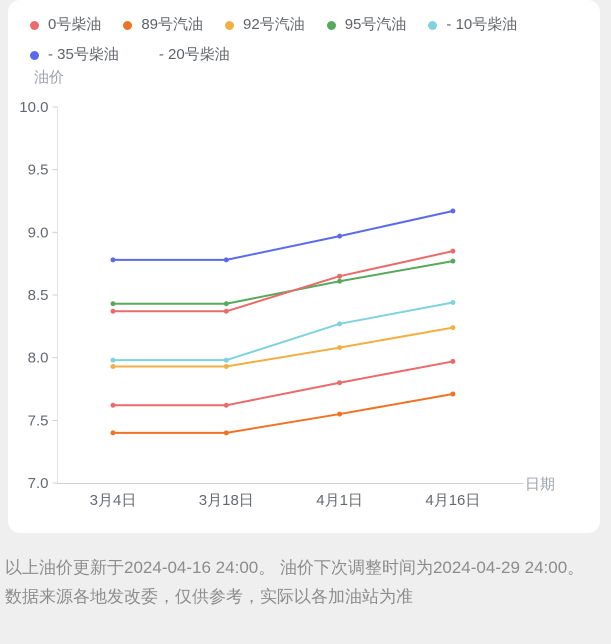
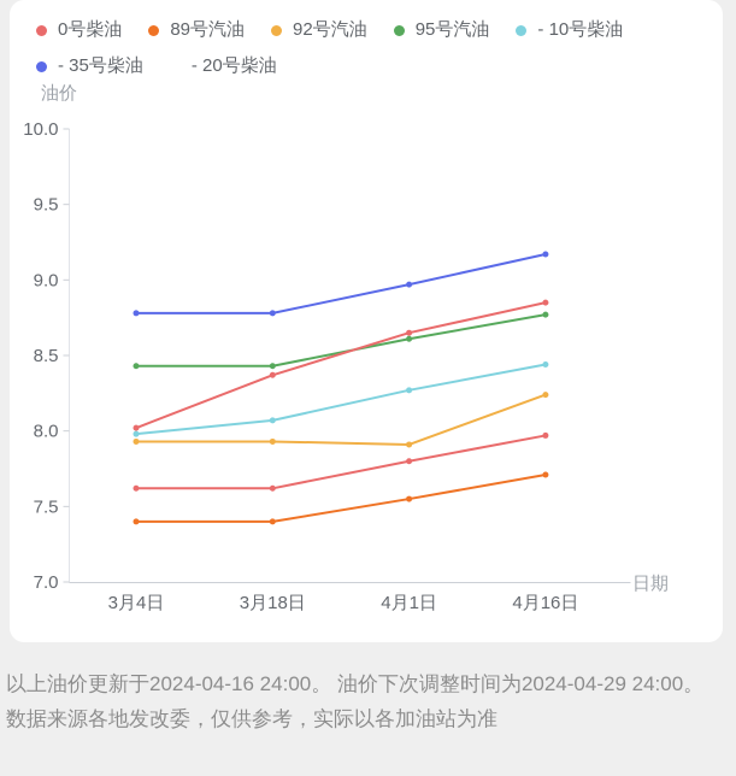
- 20号柴油/3月4日: 8.37 -> 8.02
- 10号柴油/3月18日: 7.98 -> 8.07
92号汽油/4月1日: 8.08 -> 7.91
